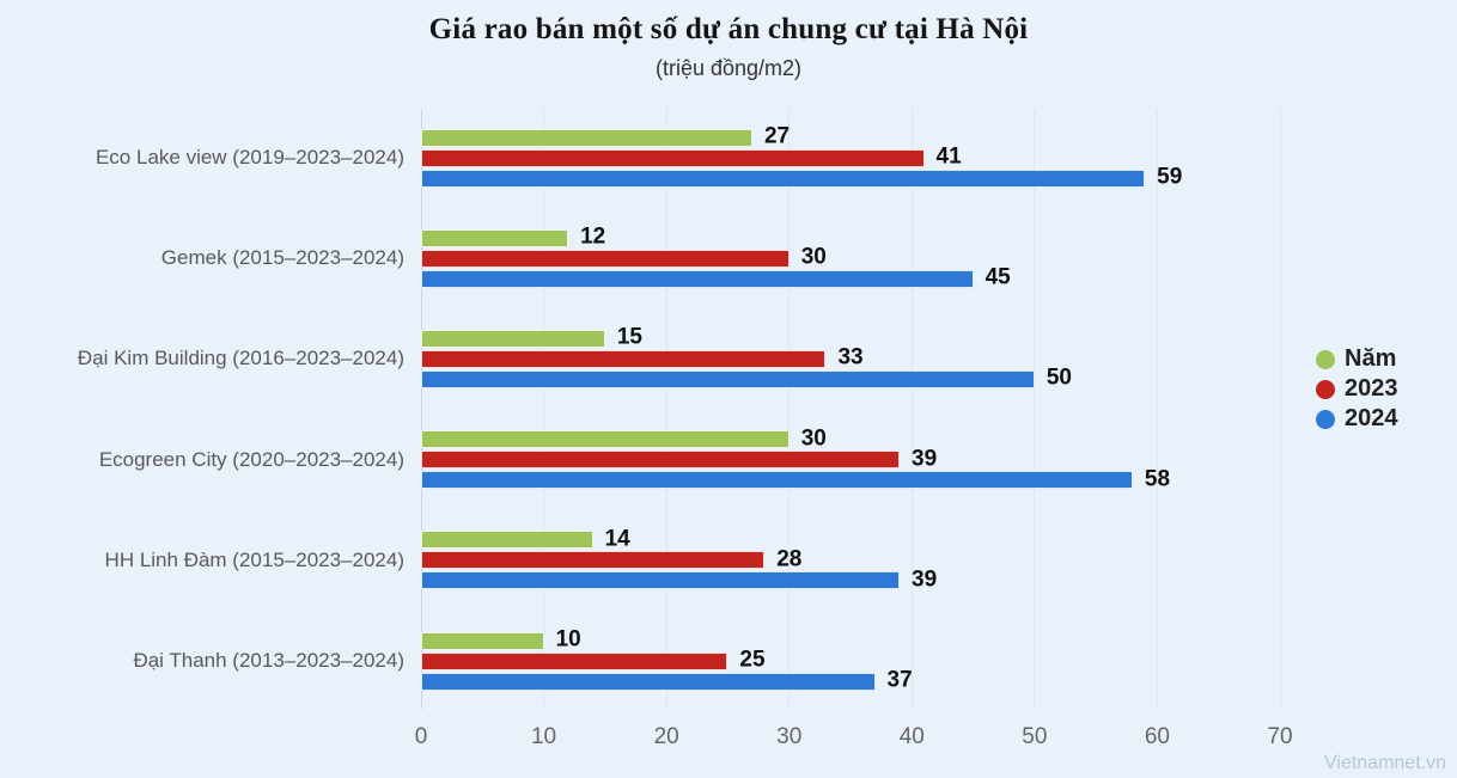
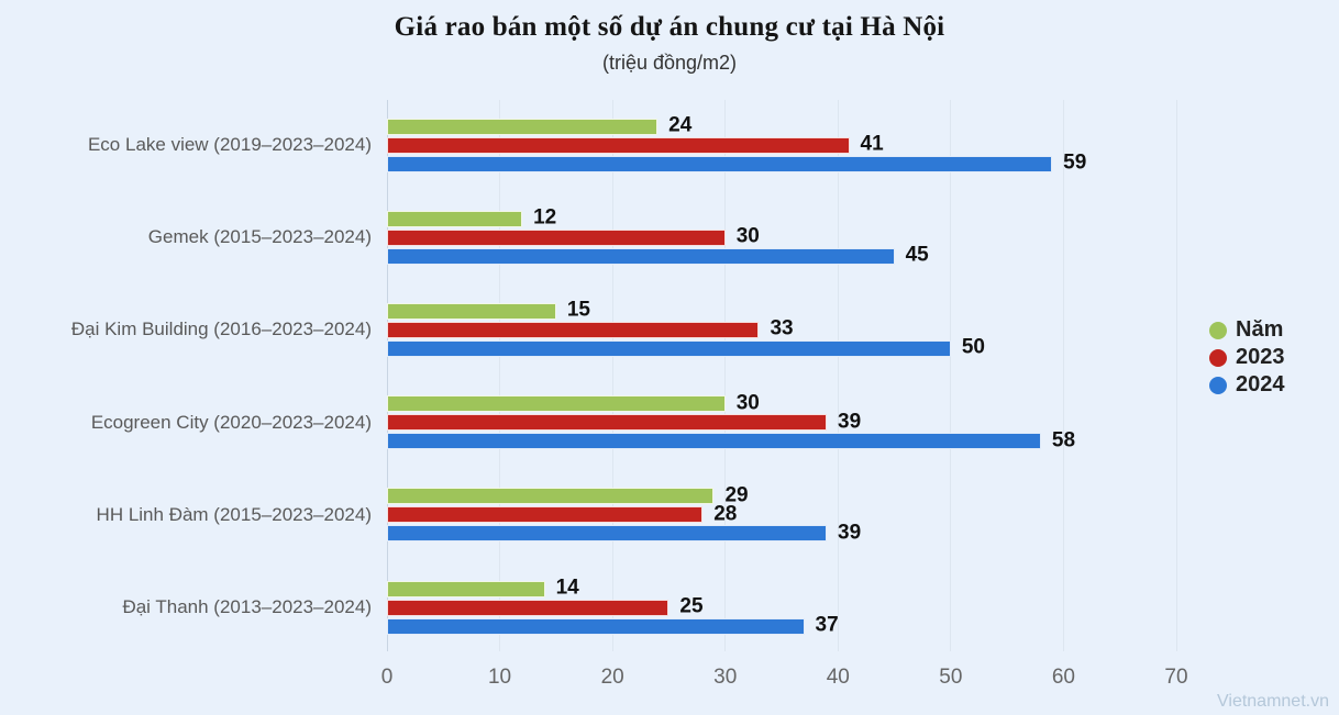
Năm/Eco Lake view (2019–2023–2024): 27 -> 24
Năm/HH Linh Đàm (2015–2023–2024): 14 -> 29
Năm/Đại Thanh (2013–2023–2024): 10 -> 14
